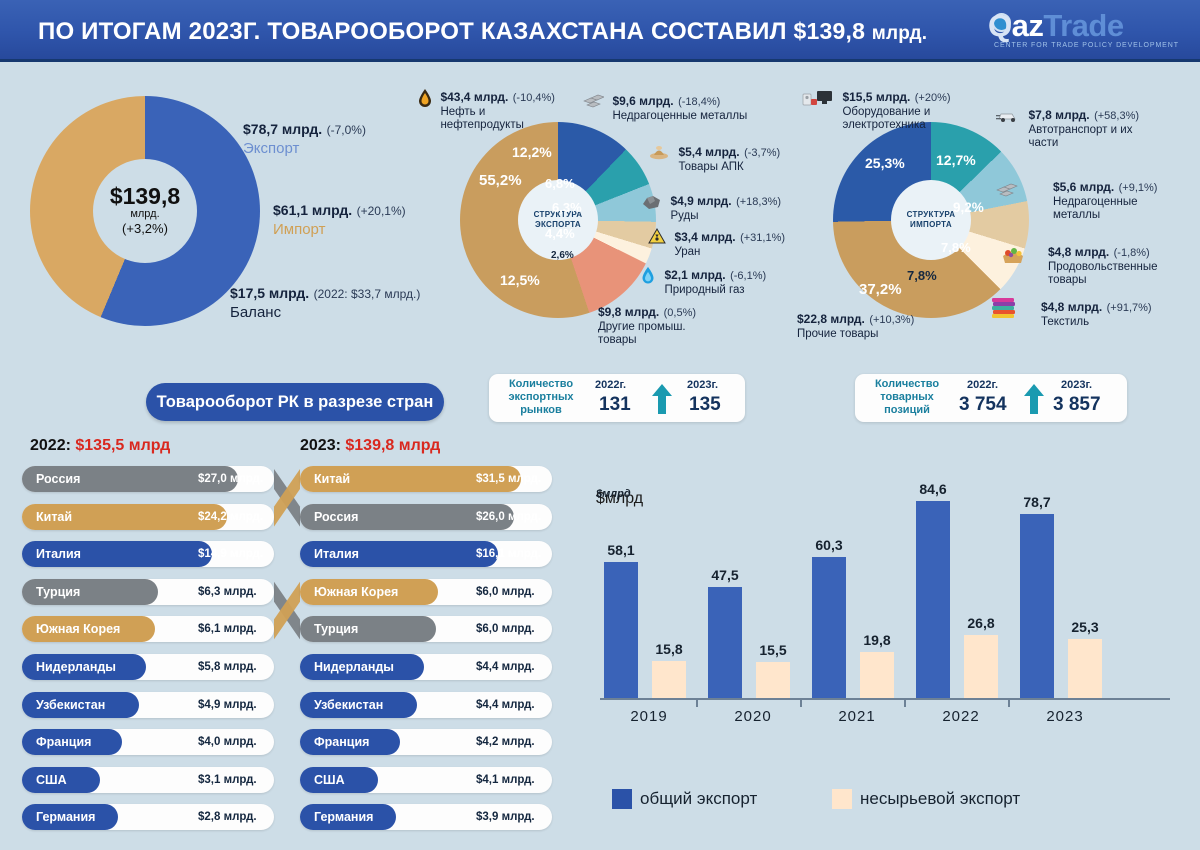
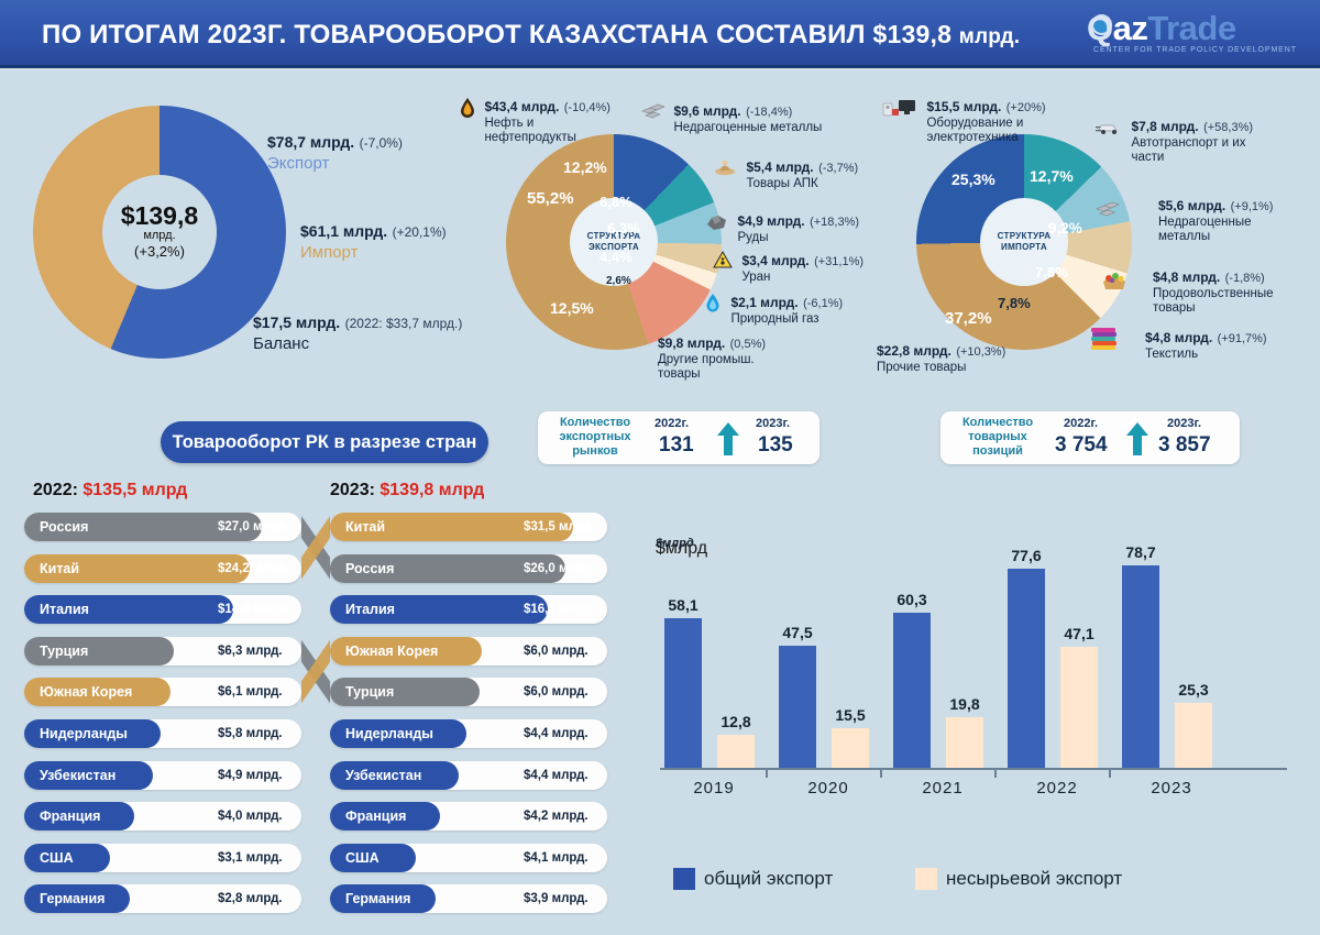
несырьевой экспорт/2019: 15,8 -> 12,8
общий экспорт/2022: 84,6 -> 77,6
несырьевой экспорт/2022: 26,8 -> 47,1
